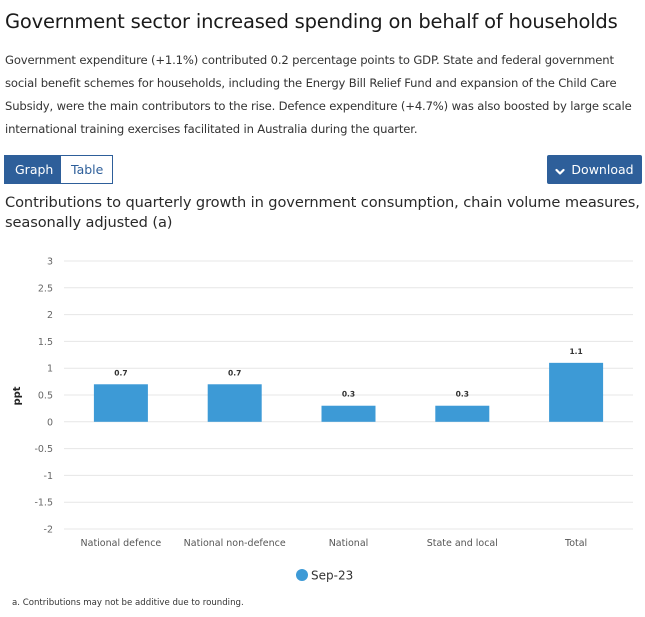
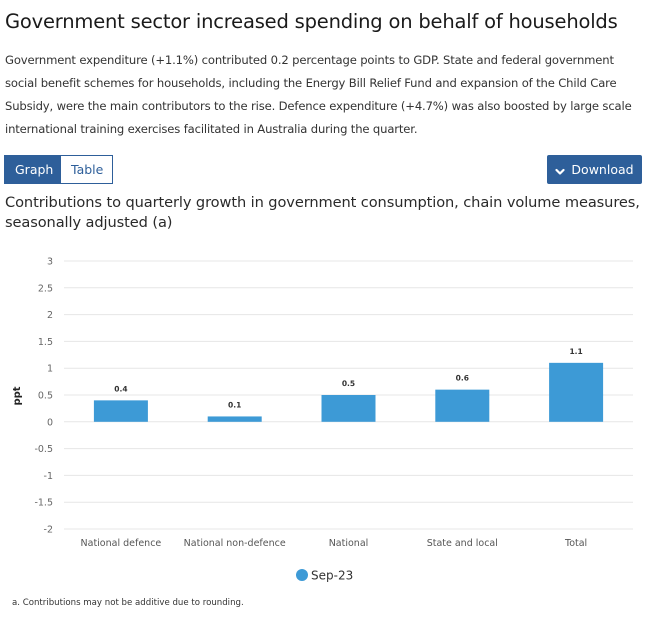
National defence: 0.7 -> 0.4
National non-defence: 0.7 -> 0.1
National: 0.3 -> 0.5
State and local: 0.3 -> 0.6
